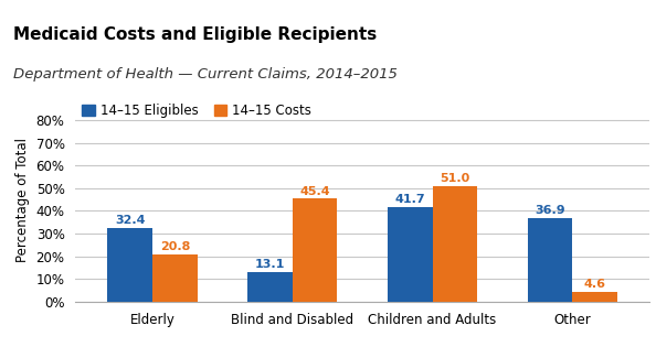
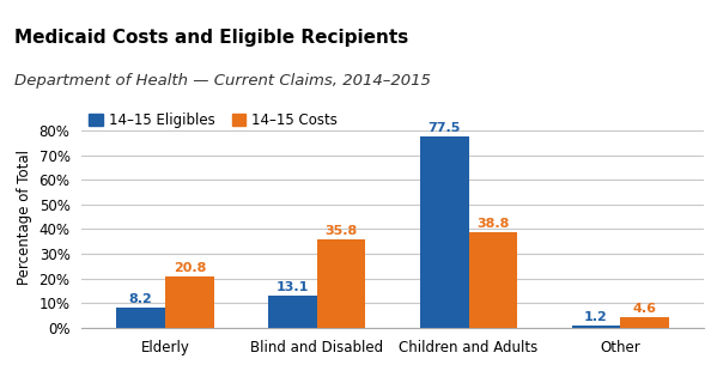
14–15 Eligibles/Elderly: 32.4 -> 8.2
14–15 Costs/Blind and Disabled: 45.4 -> 35.8
14–15 Eligibles/Children and Adults: 41.7 -> 77.5
14–15 Costs/Children and Adults: 51.0 -> 38.8
14–15 Eligibles/Other: 36.9 -> 1.2
